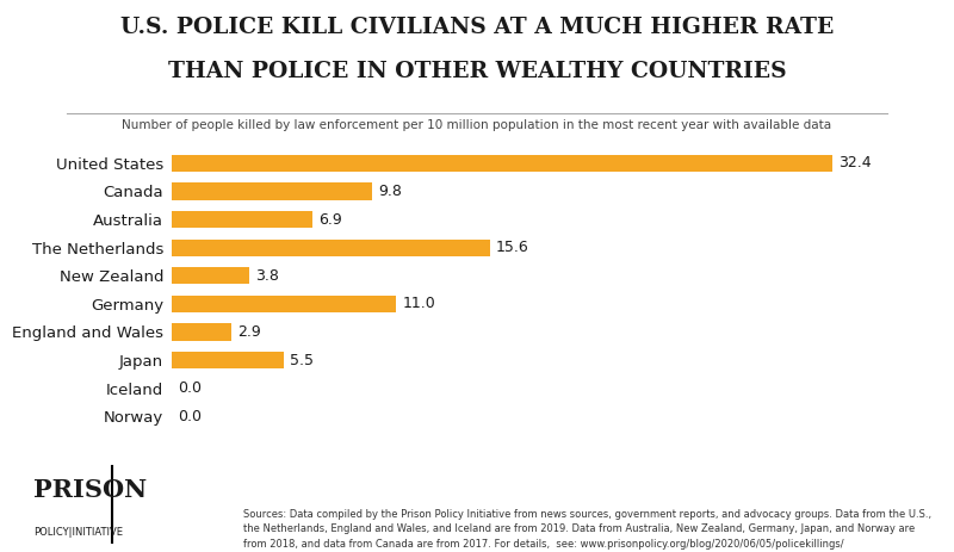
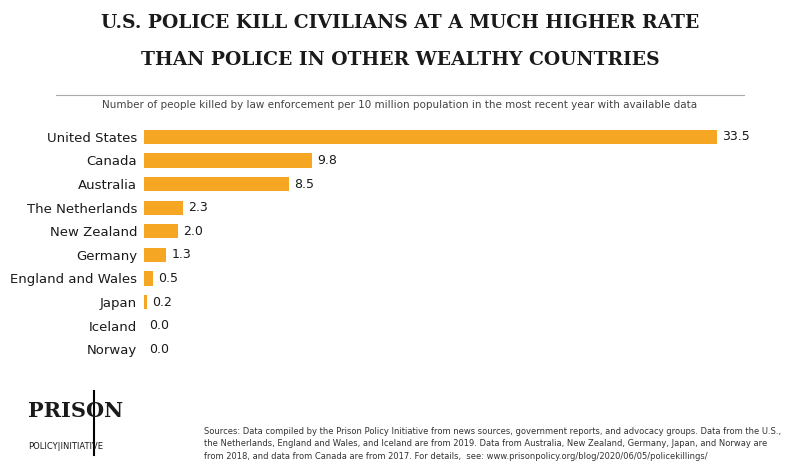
United States: 32.4 -> 33.5
Australia: 6.9 -> 8.5
The Netherlands: 15.6 -> 2.3
New Zealand: 3.8 -> 2.0
Germany: 11.0 -> 1.3
England and Wales: 2.9 -> 0.5
Japan: 5.5 -> 0.2
